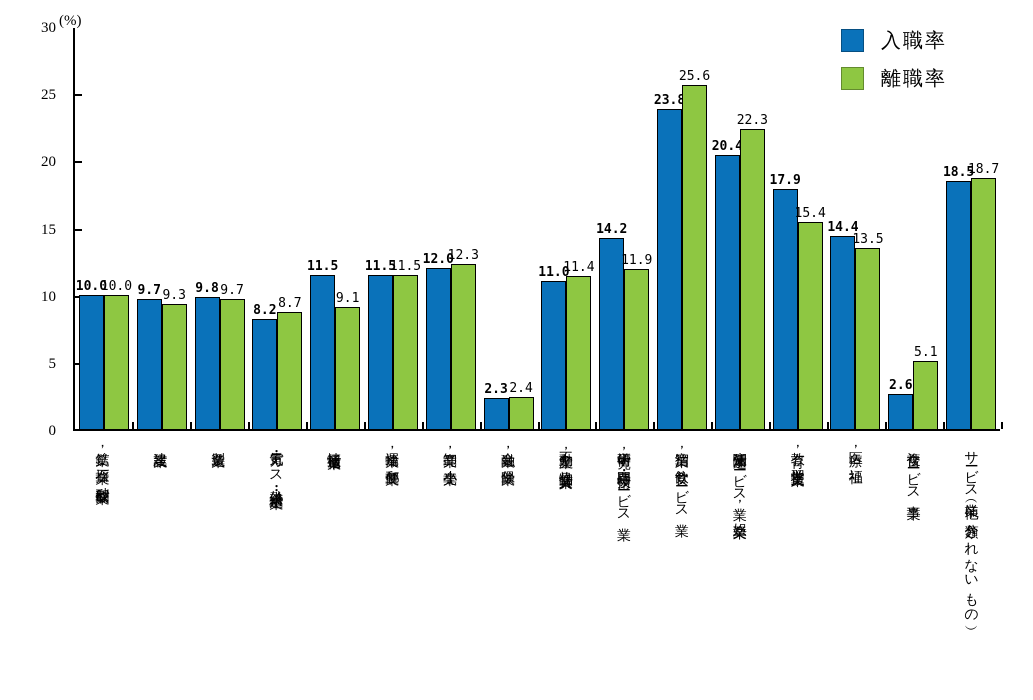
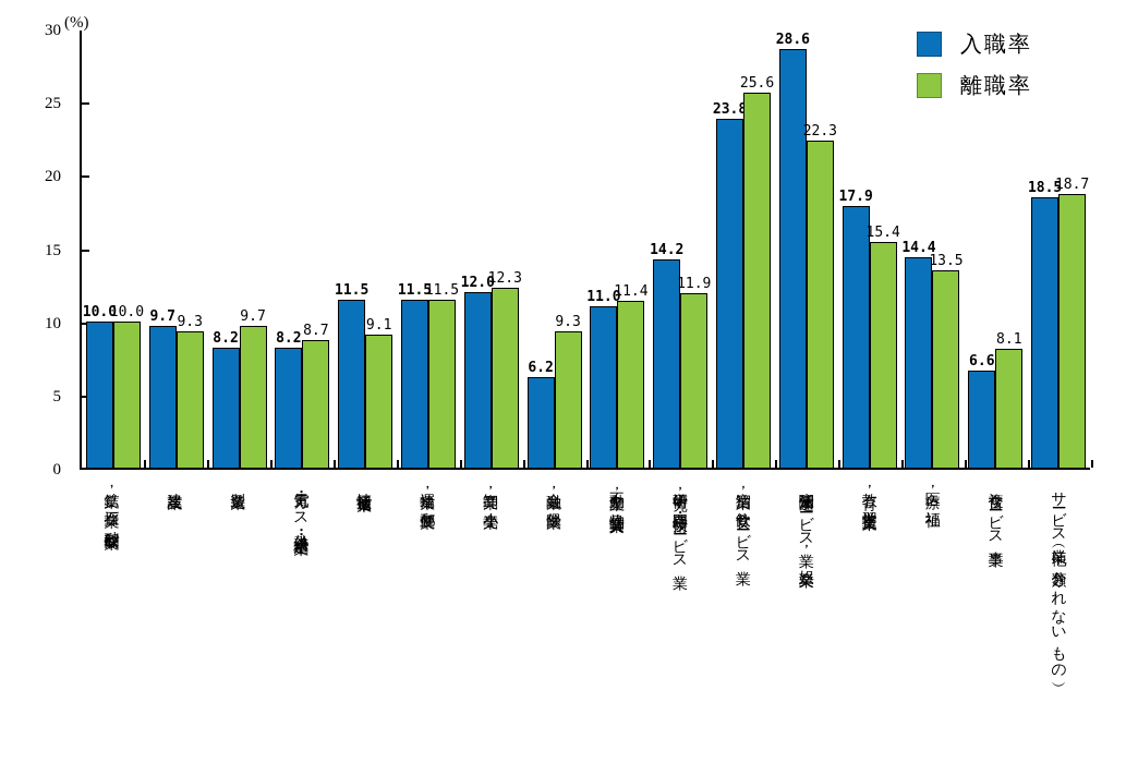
入職率/製造業: 9.8 -> 8.2
入職率/金融業，保険業: 2.3 -> 6.2
離職率/金融業，保険業: 2.4 -> 9.3
入職率/生活関連サービス業，娯楽業: 20.4 -> 28.6
入職率/複合サービス事業: 2.6 -> 6.6
離職率/複合サービス事業: 5.1 -> 8.1
